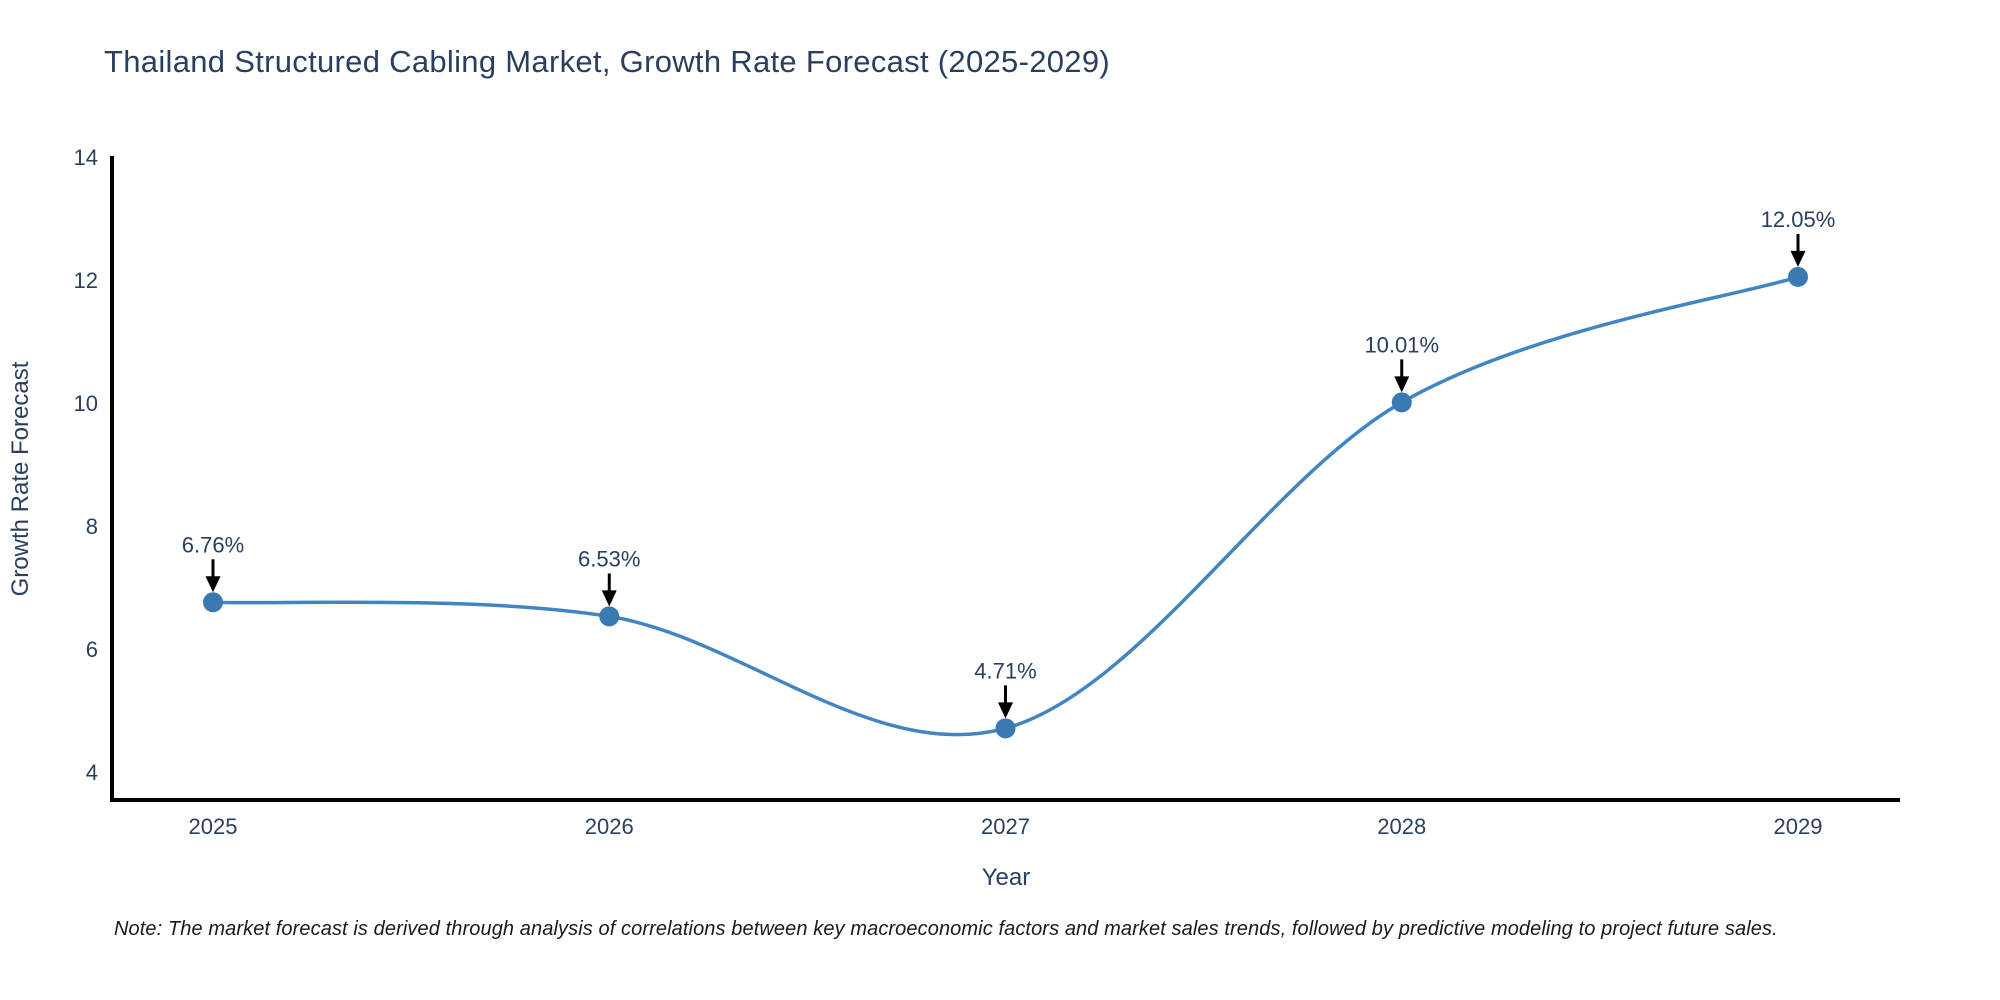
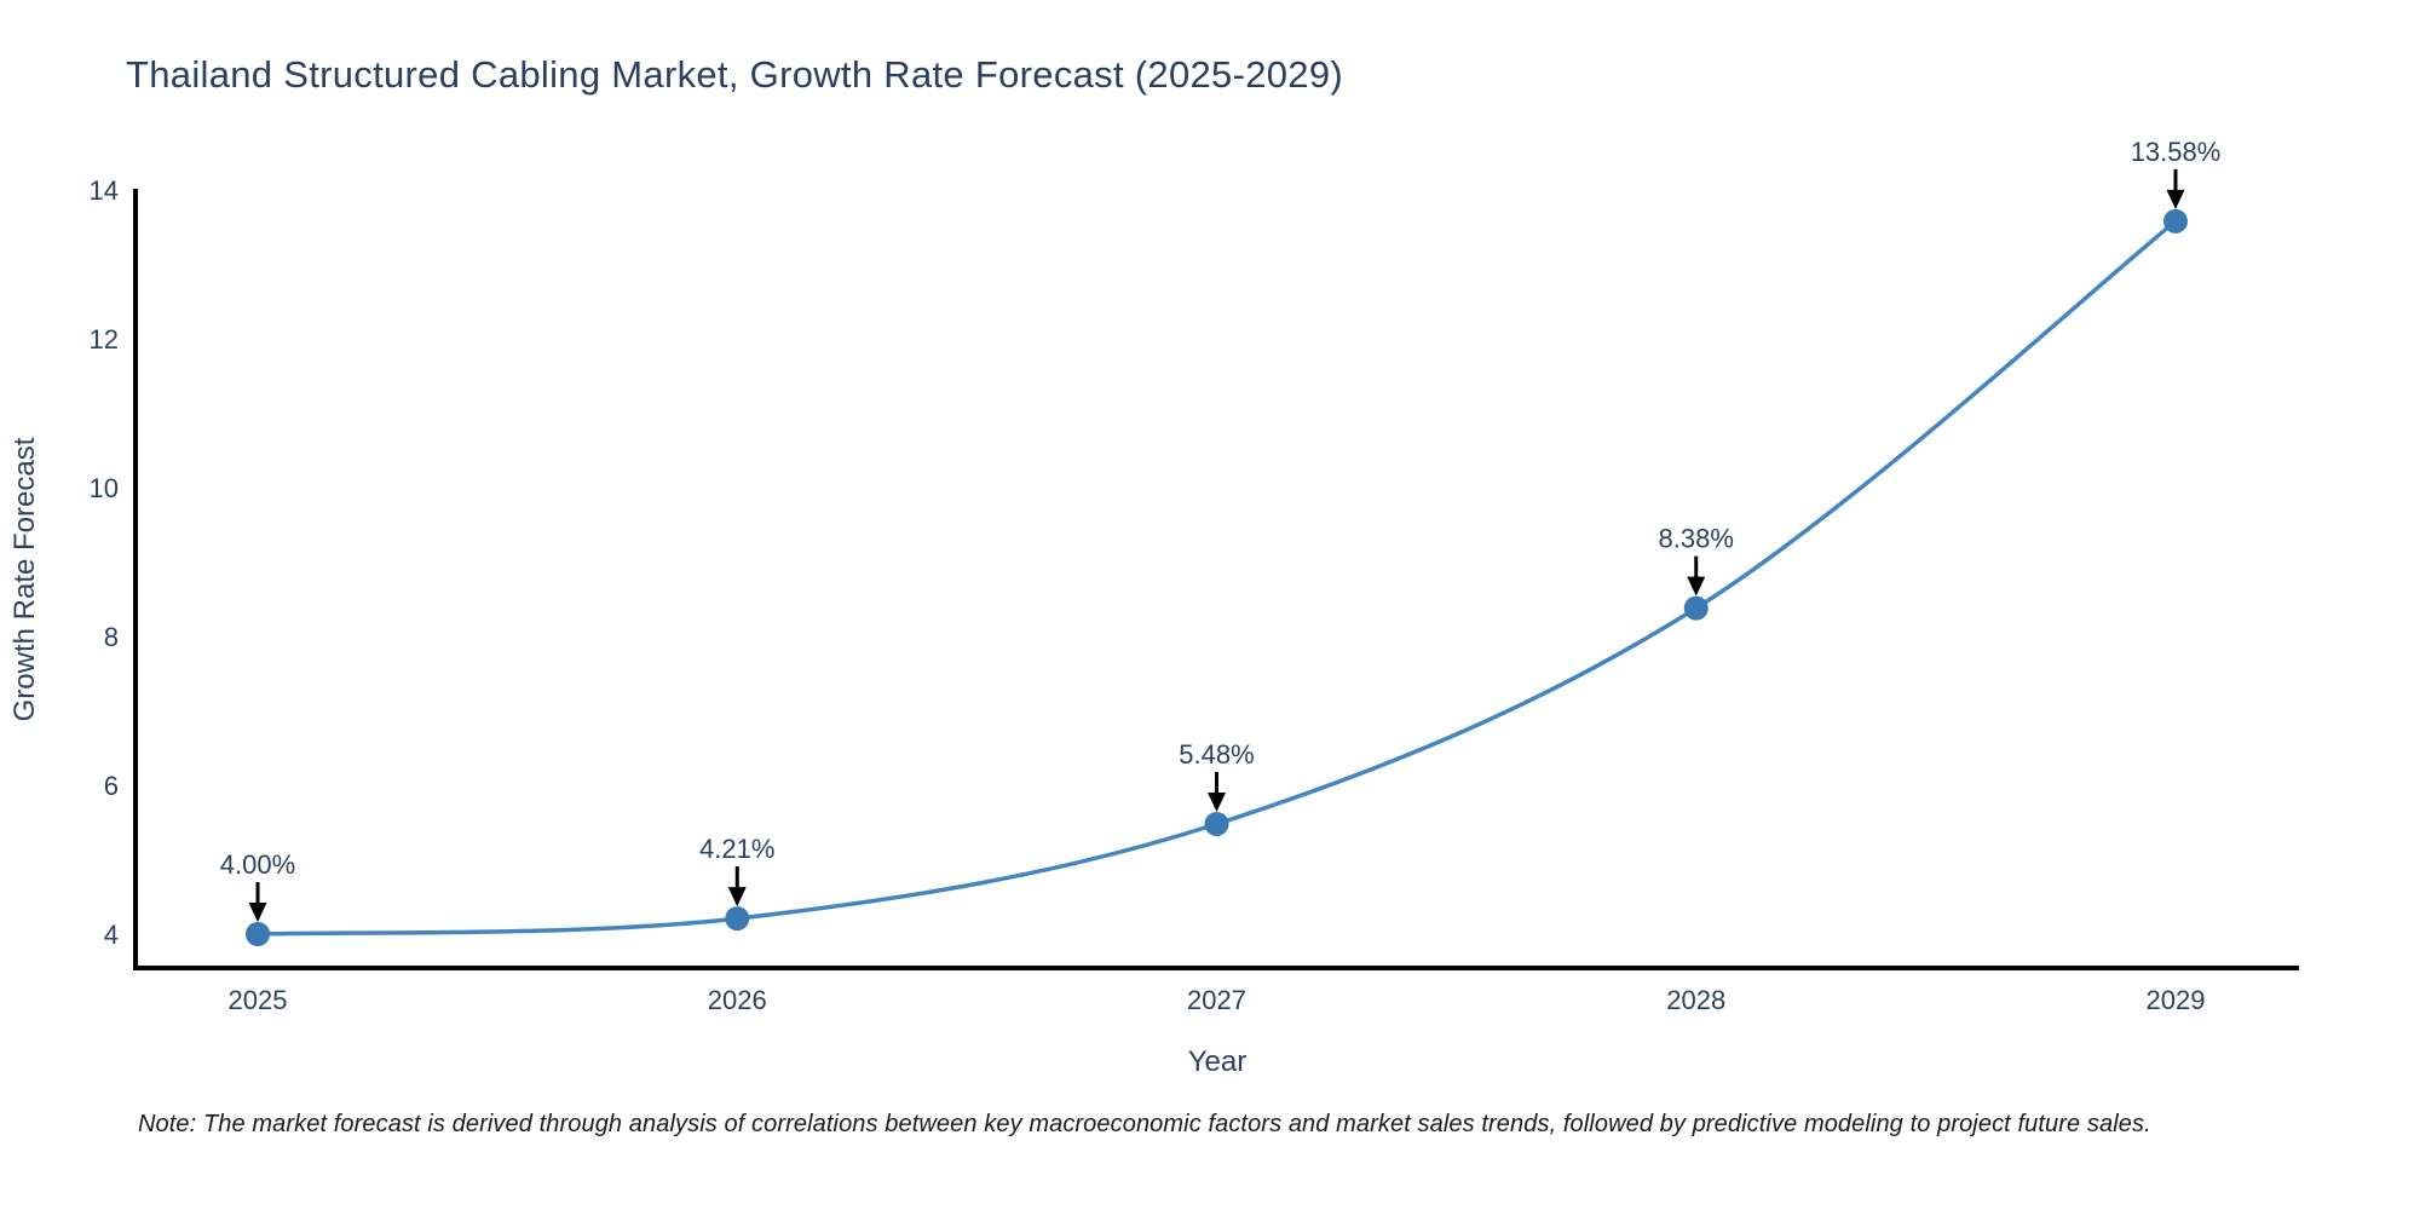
2025: 6.76% -> 4.00%
2026: 6.53% -> 4.21%
2027: 4.71% -> 5.48%
2028: 10.01% -> 8.38%
2029: 12.05% -> 13.58%
